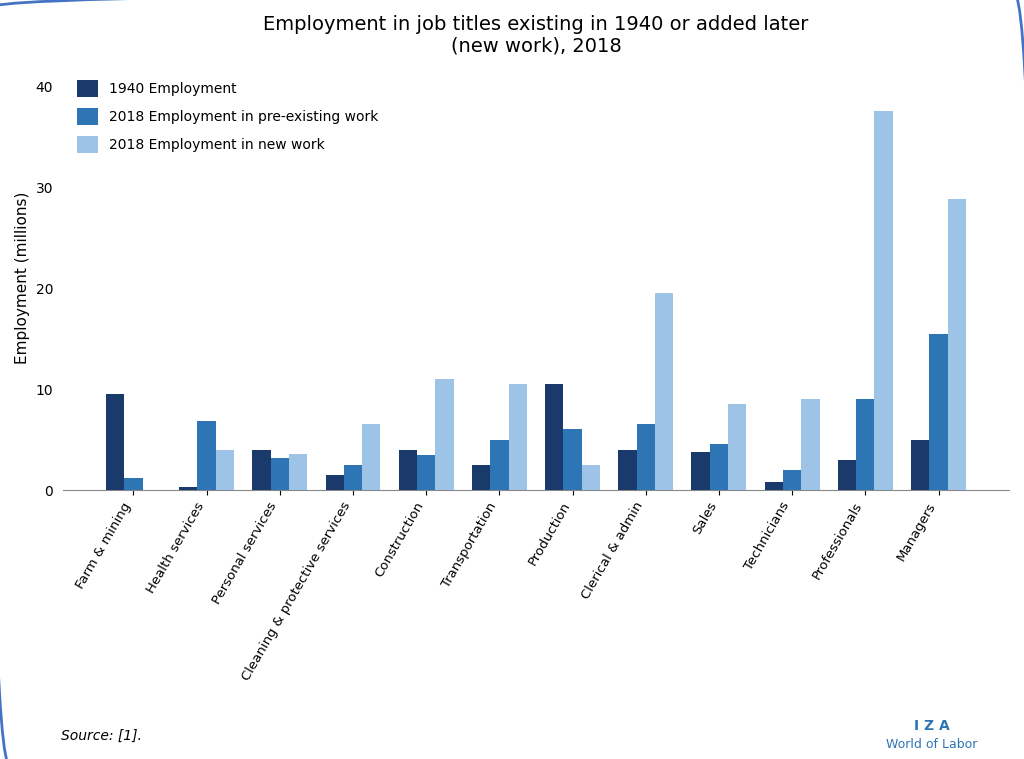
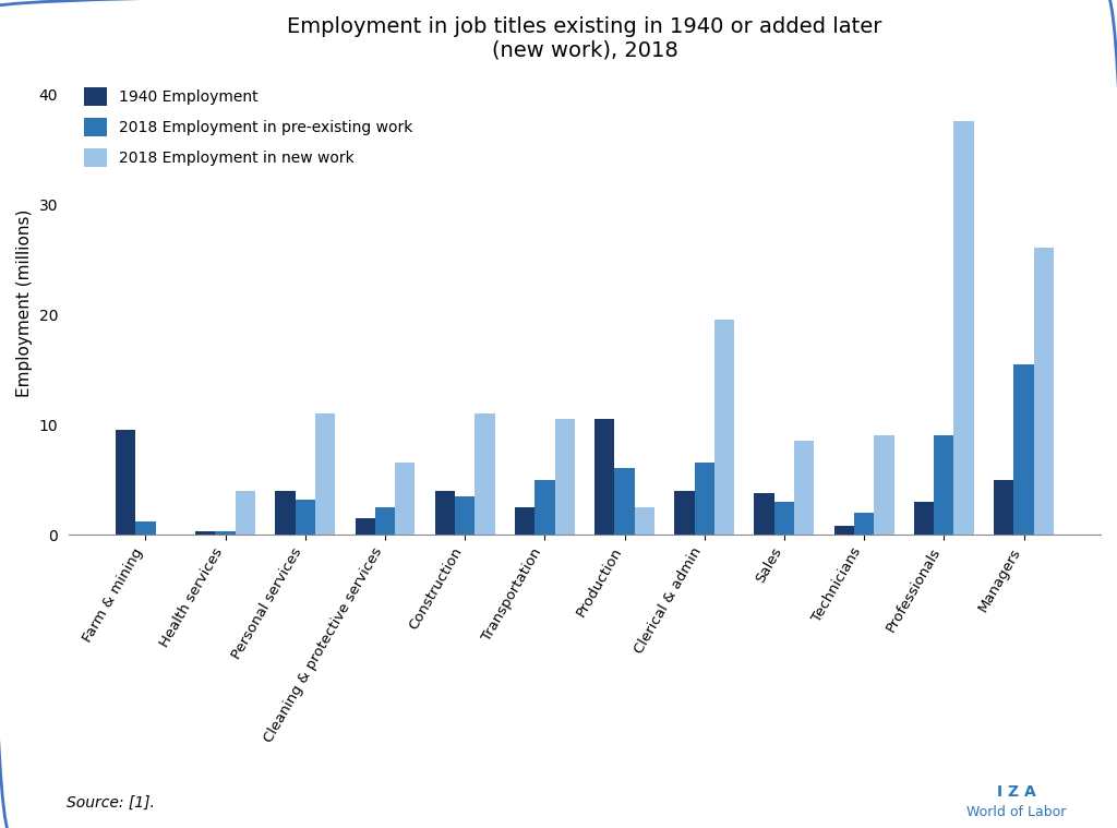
2018 Employment in pre-existing work/Health services: 6.8 -> 0.3
2018 Employment in new work/Personal services: 3.6 -> 11.0
2018 Employment in pre-existing work/Sales: 4.6 -> 3.0
2018 Employment in new work/Managers: 28.8 -> 26.0
